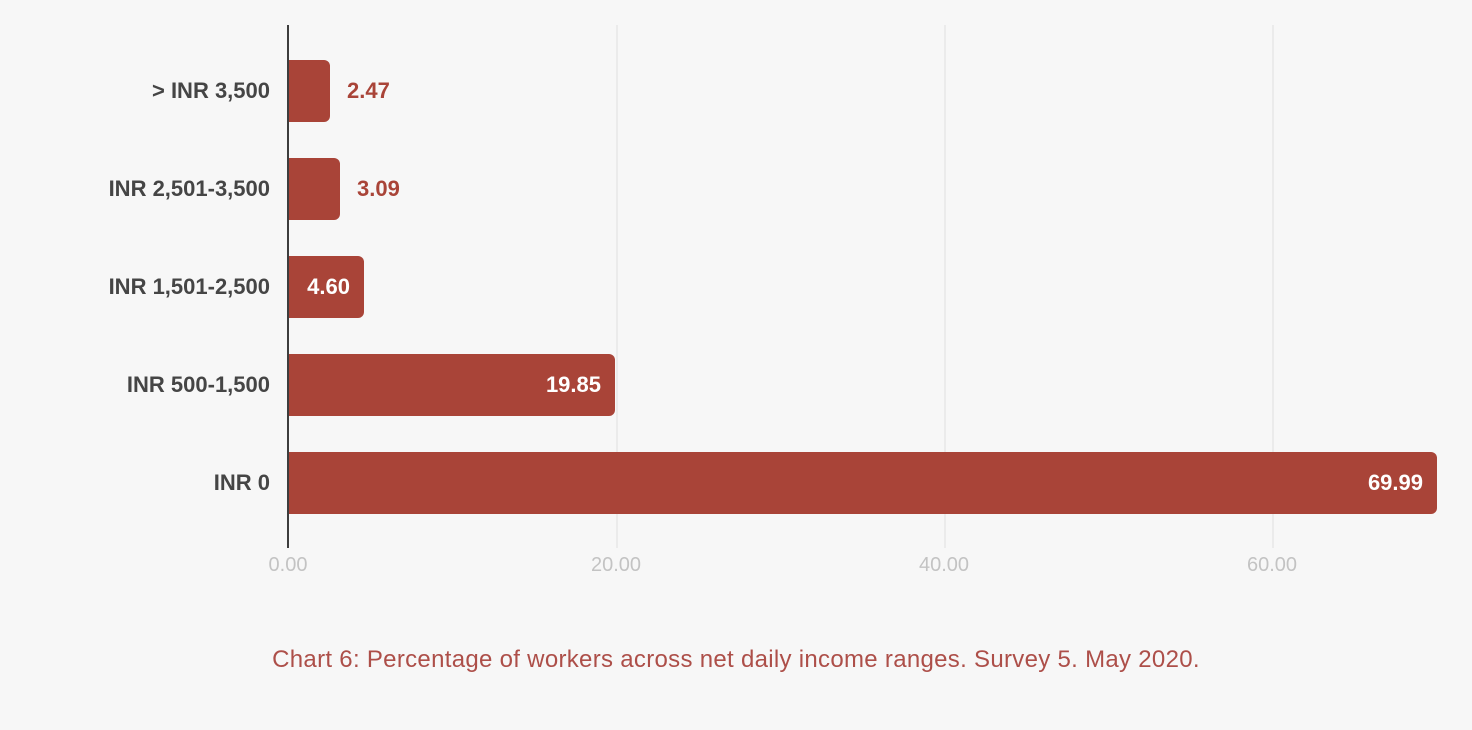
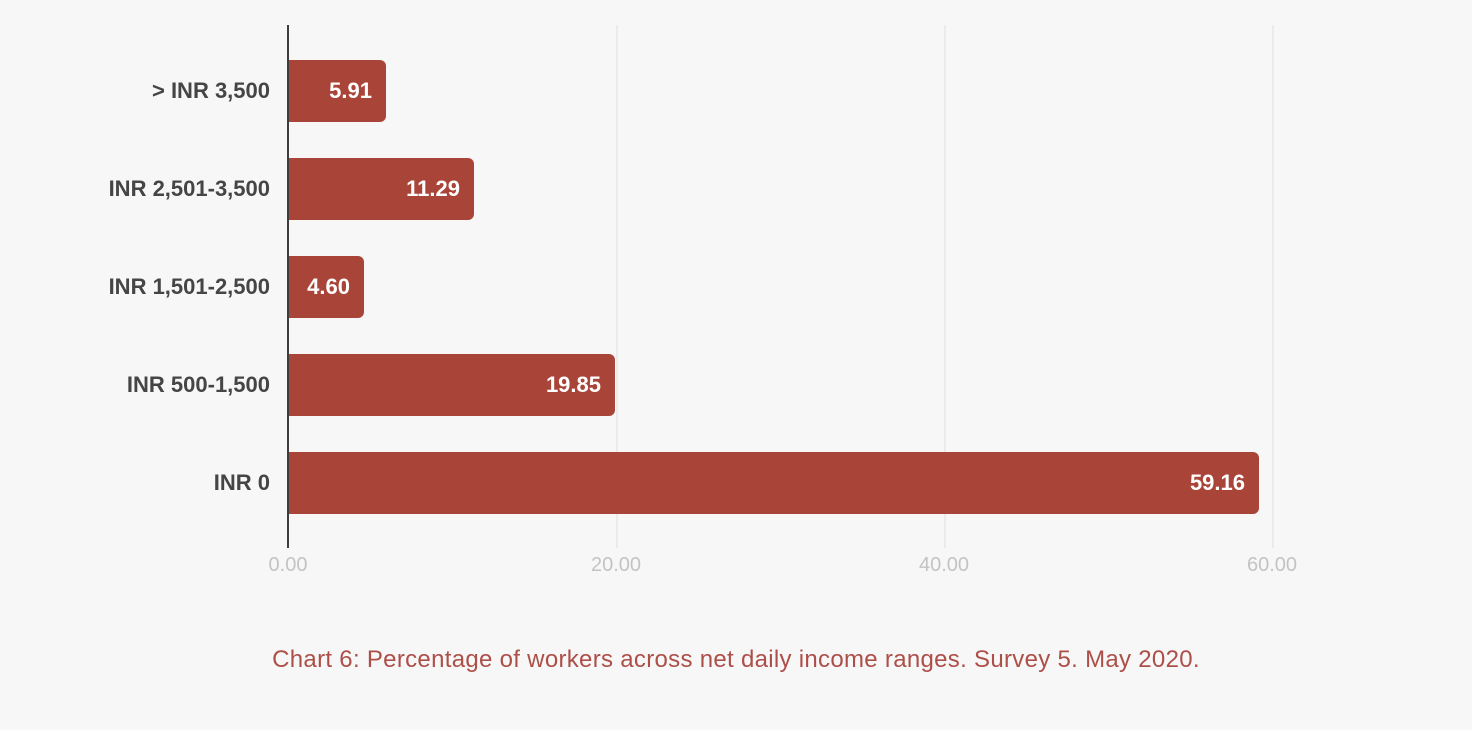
> INR 3,500: 2.47 -> 5.91
INR 2,501-3,500: 3.09 -> 11.29
INR 0: 69.99 -> 59.16
